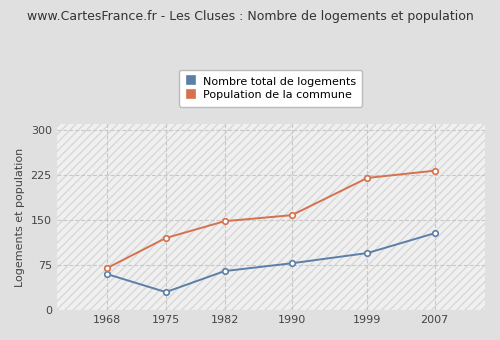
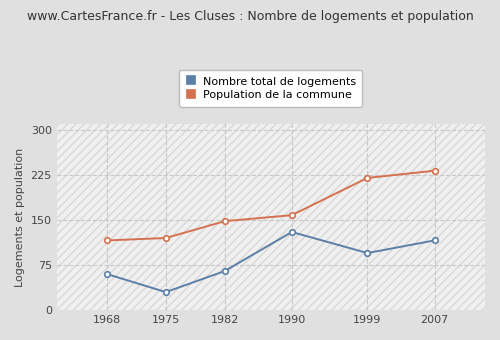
Population de la commune/1968: 70 -> 116
Nombre total de logements/1990: 78 -> 130
Nombre total de logements/2007: 128 -> 116
